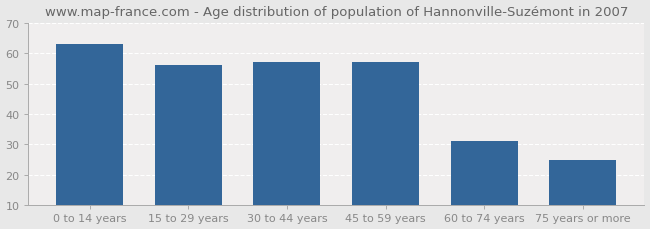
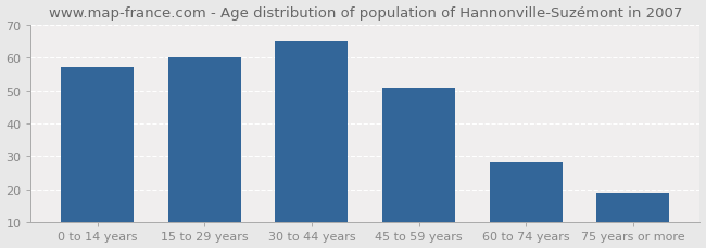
0 to 14 years: 63 -> 57
15 to 29 years: 56 -> 60
30 to 44 years: 57 -> 65
45 to 59 years: 57 -> 51
60 to 74 years: 31 -> 28
75 years or more: 25 -> 19
